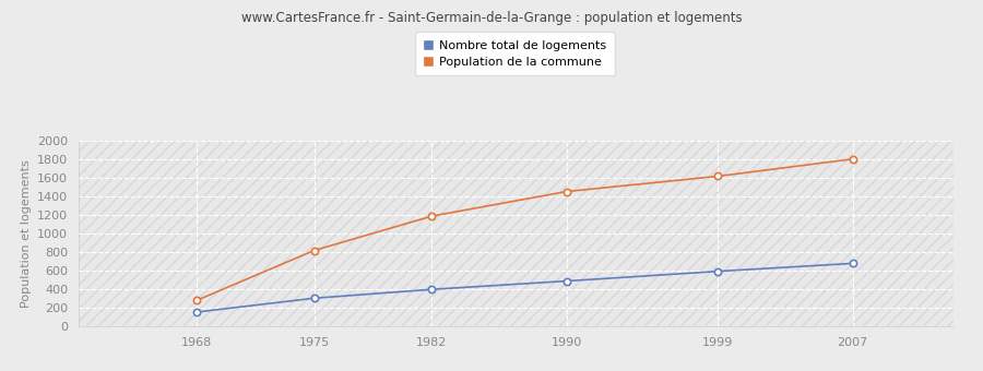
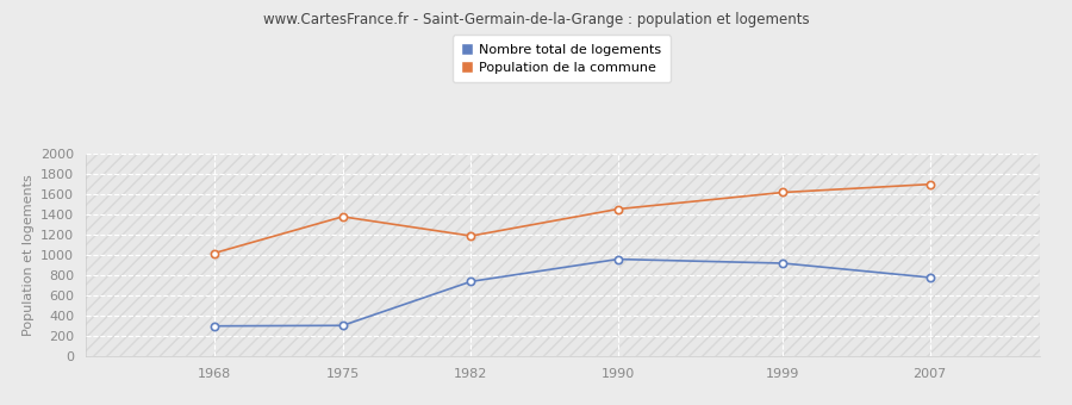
Nombre total de logements/1968: 160 -> 300
Population de la commune/1968: 280 -> 1020
Population de la commune/1975: 820 -> 1380
Nombre total de logements/1982: 400 -> 740
Nombre total de logements/1990: 490 -> 960
Nombre total de logements/1999: 600 -> 920
Nombre total de logements/2007: 680 -> 780
Population de la commune/2007: 1800 -> 1700
